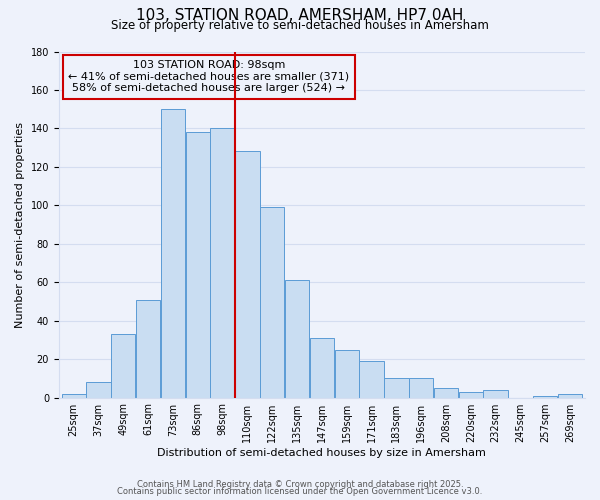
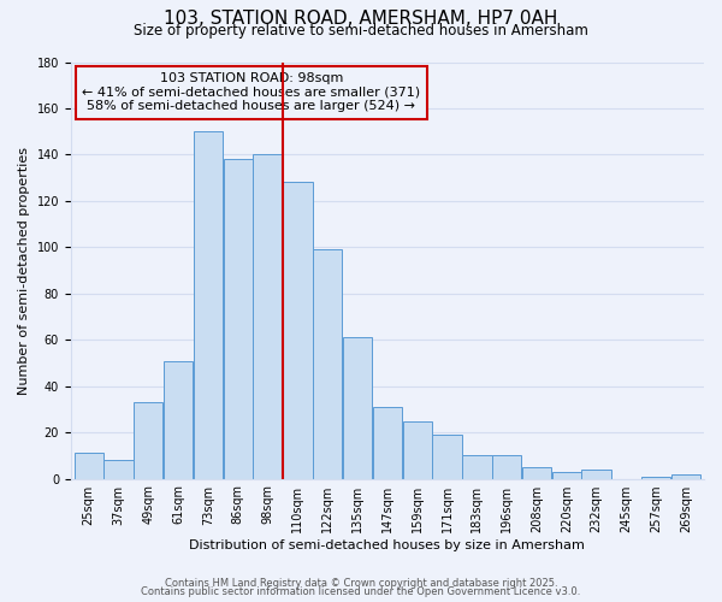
25sqm: 2 -> 11
